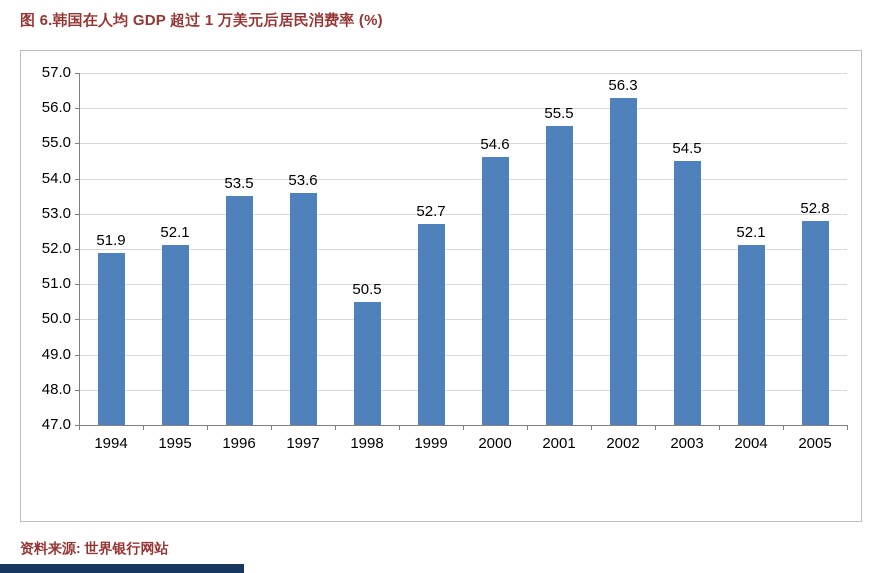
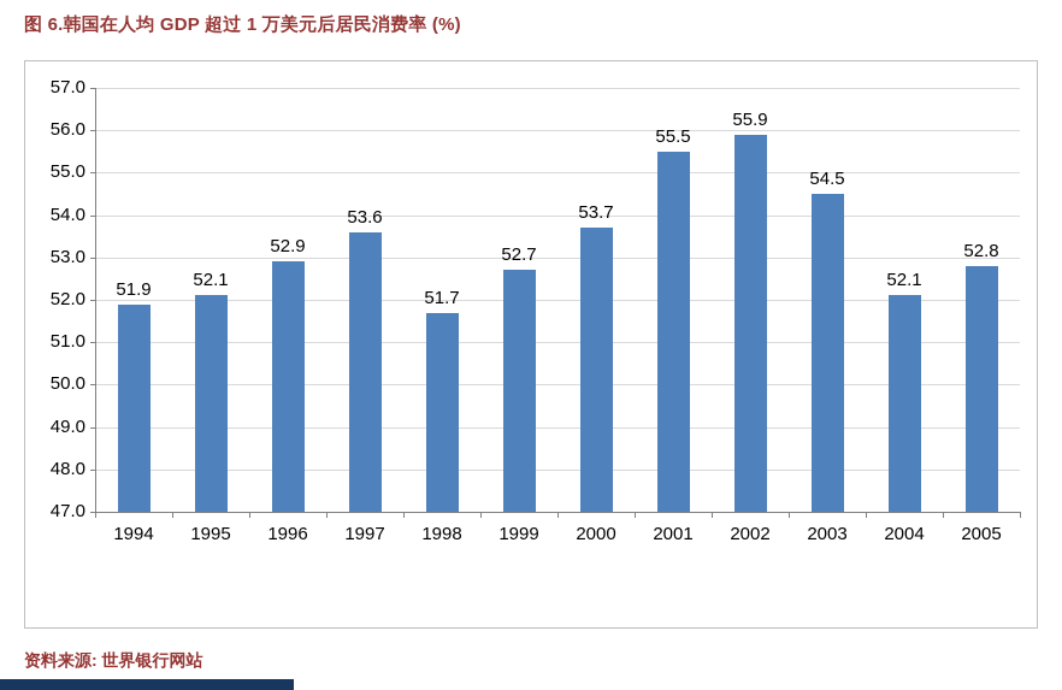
1996: 53.5 -> 52.9
1998: 50.5 -> 51.7
2000: 54.6 -> 53.7
2002: 56.3 -> 55.9
